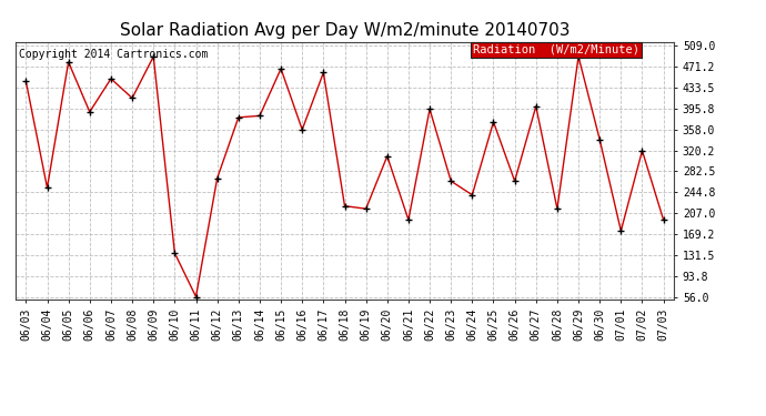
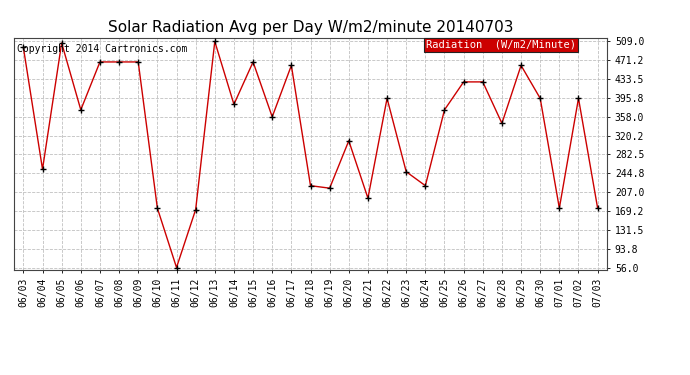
06/03: 445 -> 497
06/05: 480 -> 506
06/06: 390 -> 372
06/07: 450 -> 468
06/08: 415 -> 468
06/09: 490 -> 468
06/10: 135 -> 175
06/12: 270 -> 172
06/13: 380 -> 509
06/23: 265 -> 248
06/24: 240 -> 220
06/26: 265 -> 428
06/27: 400 -> 428
06/28: 215 -> 345
06/29: 490 -> 461
06/30: 340 -> 395
07/02: 320 -> 395
07/03: 195 -> 175
